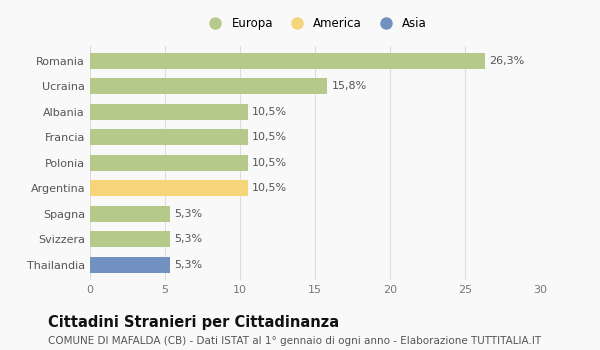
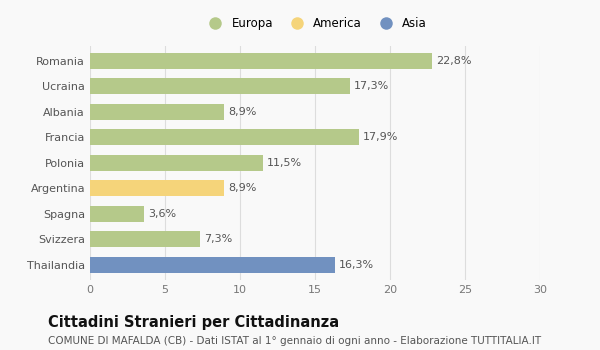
Romania: 26,3% -> 22,8%
Ucraina: 15,8% -> 17,3%
Albania: 10,5% -> 8,9%
Francia: 10,5% -> 17,9%
Polonia: 10,5% -> 11,5%
Argentina: 10,5% -> 8,9%
Spagna: 5,3% -> 3,6%
Svizzera: 5,3% -> 7,3%
Thailandia: 5,3% -> 16,3%
